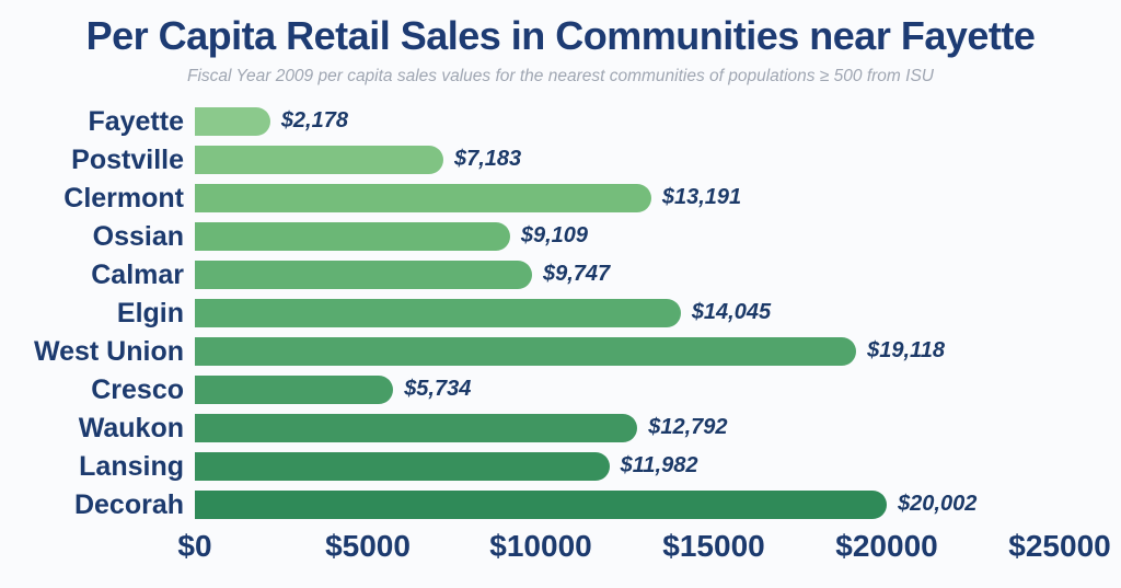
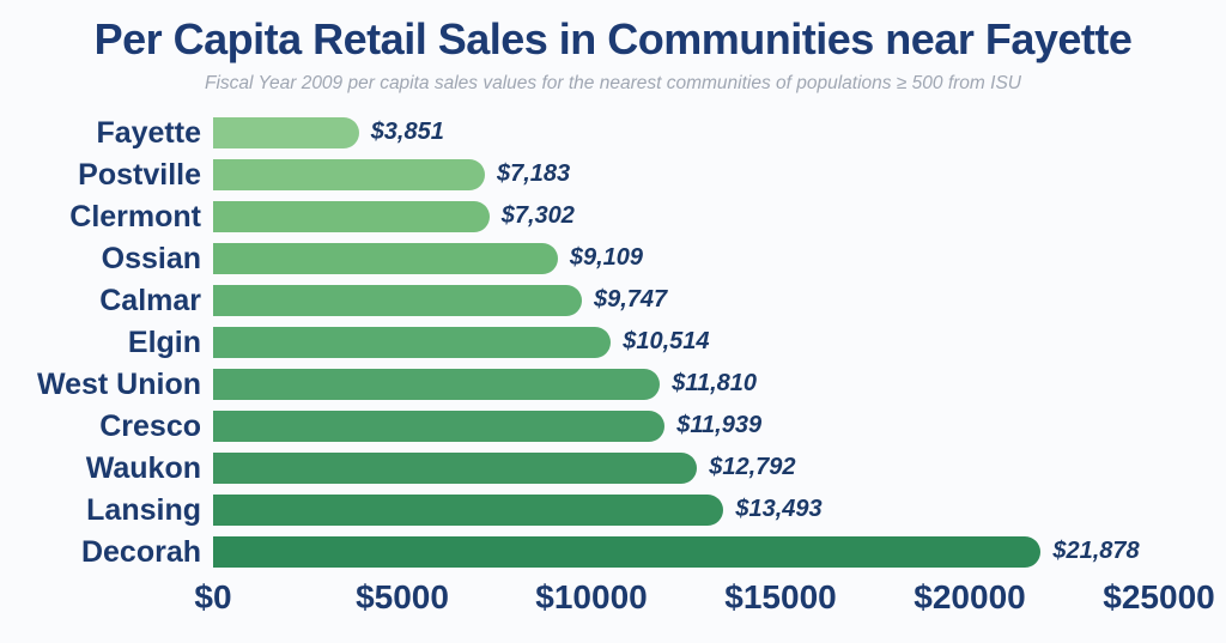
Fayette: $2,178 -> $3,851
Clermont: $13,191 -> $7,302
Elgin: $14,045 -> $10,514
West Union: $19,118 -> $11,810
Cresco: $5,734 -> $11,939
Lansing: $11,982 -> $13,493
Decorah: $20,002 -> $21,878
